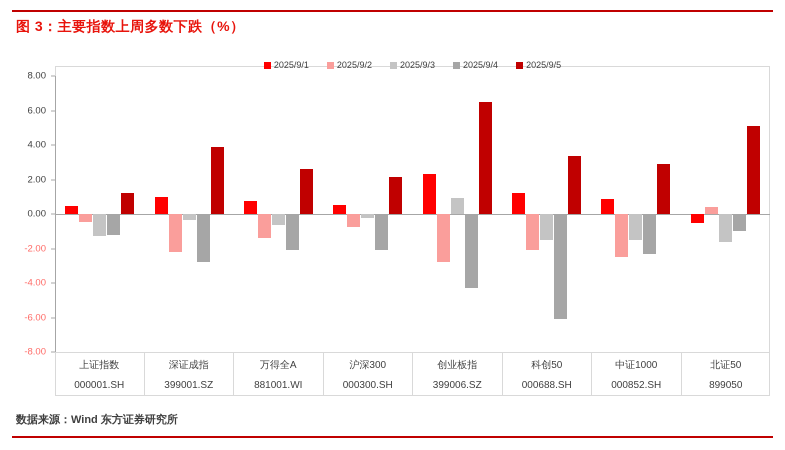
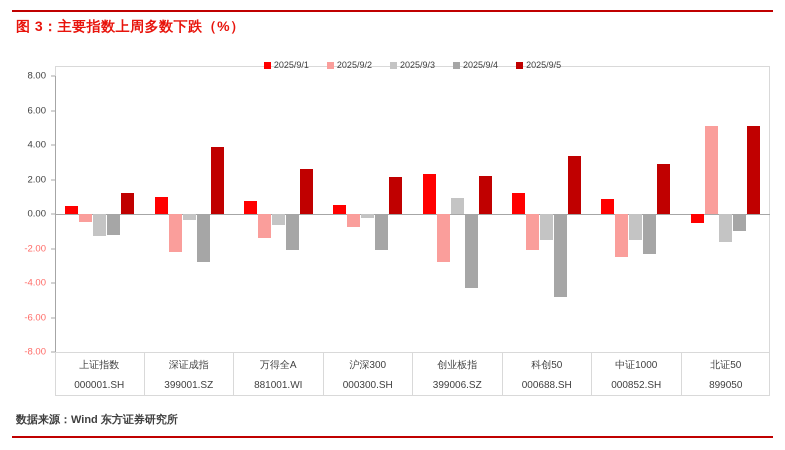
2025/9/5/创业板指: 6.5 -> 2.2
2025/9/4/科创50: -6.1 -> -4.8
2025/9/2/北证50: 0.4 -> 5.1
